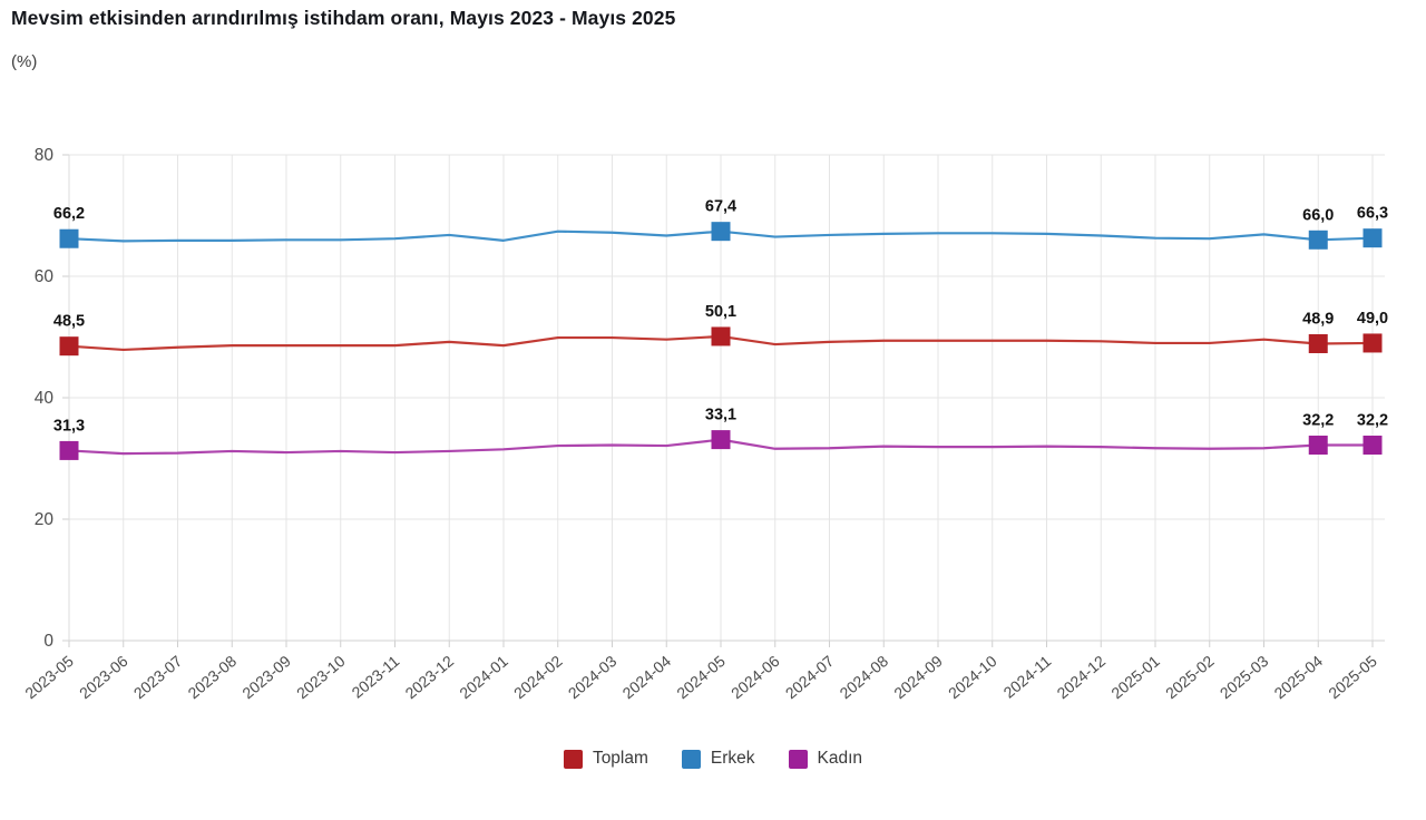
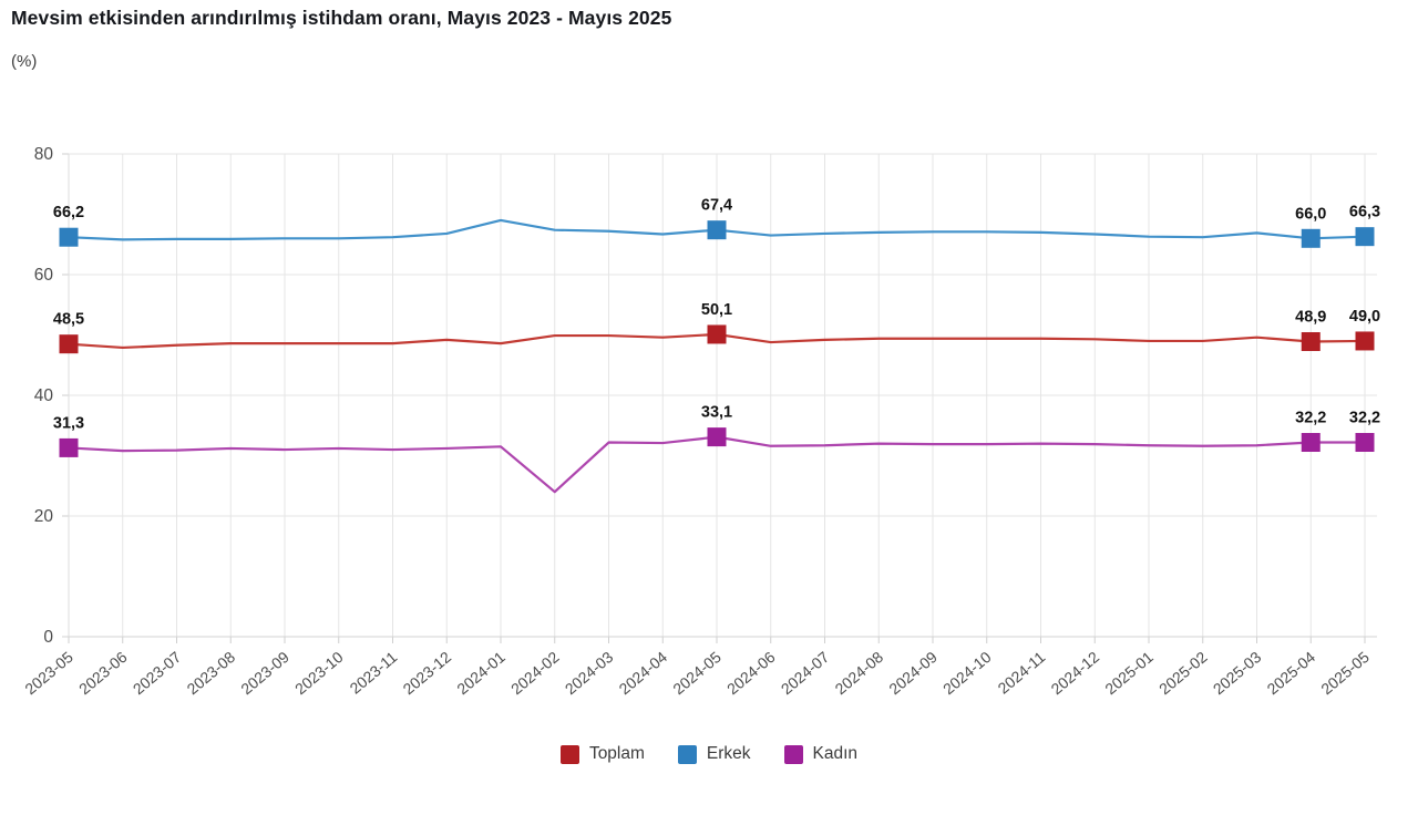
Erkek/2024-01: 66 -> 69
Kadın/2024-02: 32 -> 24
